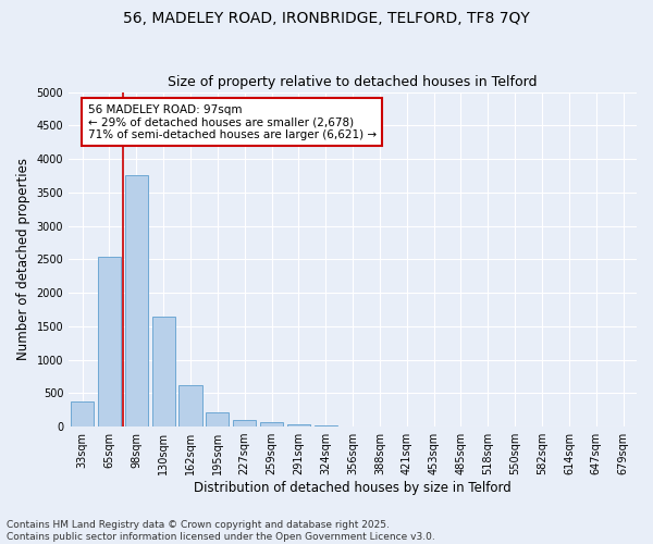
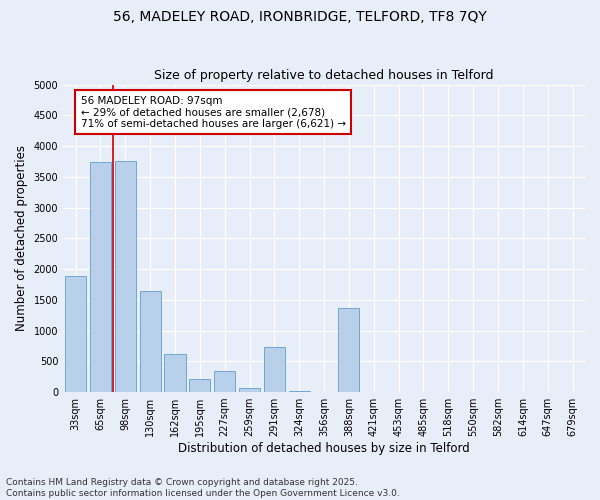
33sqm: 380 -> 1880
65sqm: 2530 -> 3740
227sqm: 100 -> 340
291sqm: 40 -> 740
388sqm: 0 -> 1360
